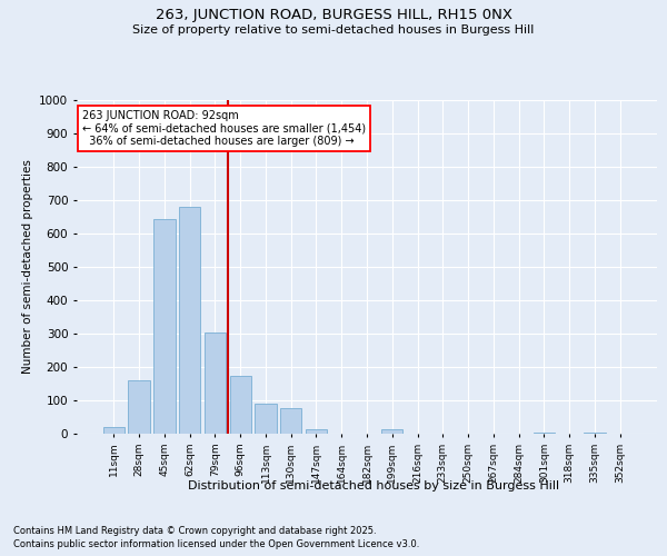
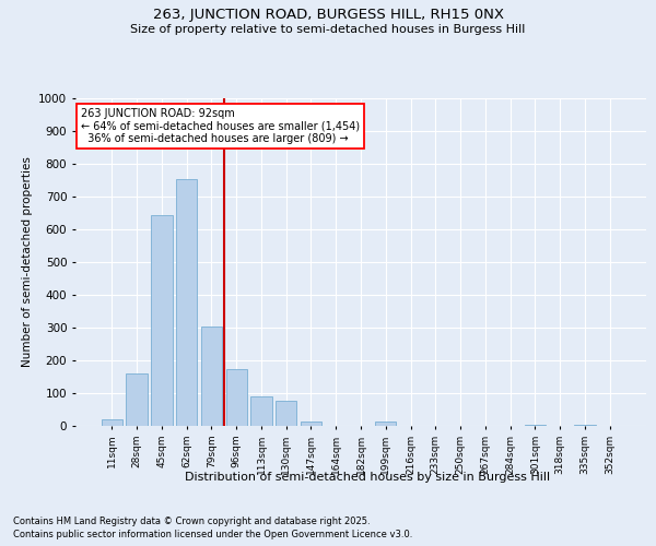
62sqm: 680 -> 755
